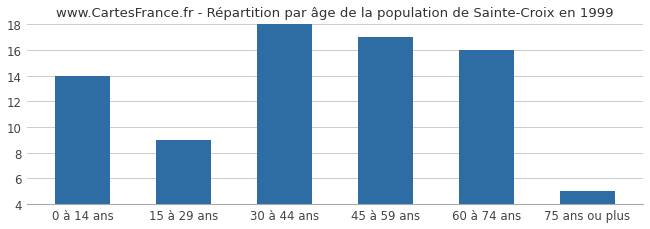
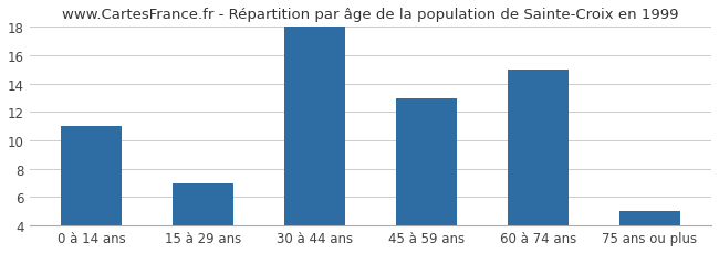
0 à 14 ans: 14 -> 11
15 à 29 ans: 9 -> 7
45 à 59 ans: 17 -> 13
60 à 74 ans: 16 -> 15
